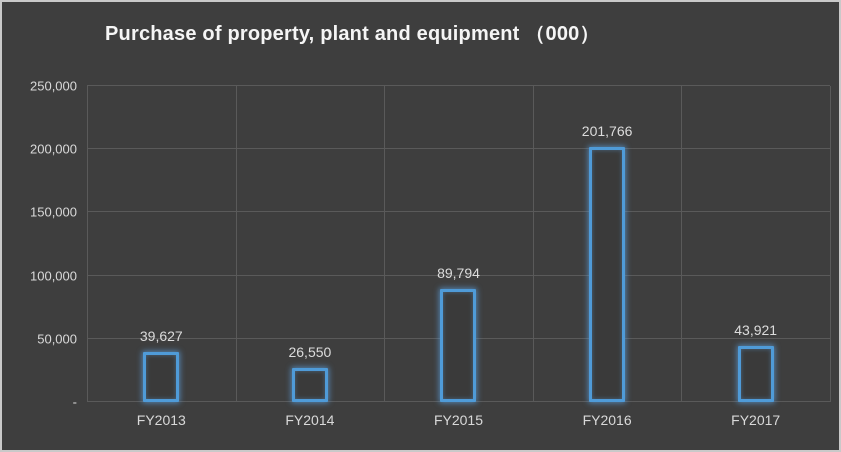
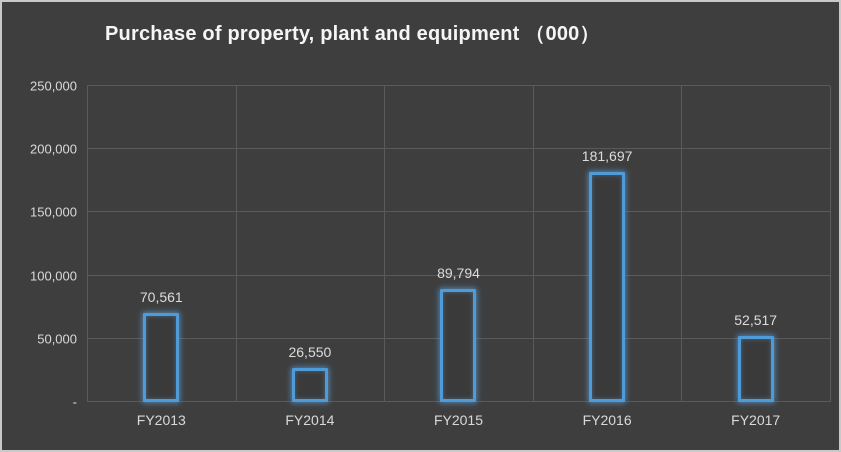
FY2013: 39,627 -> 70,561
FY2016: 201,766 -> 181,697
FY2017: 43,921 -> 52,517
